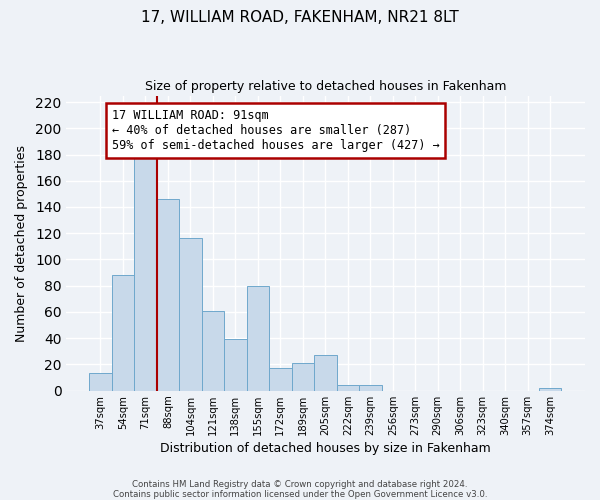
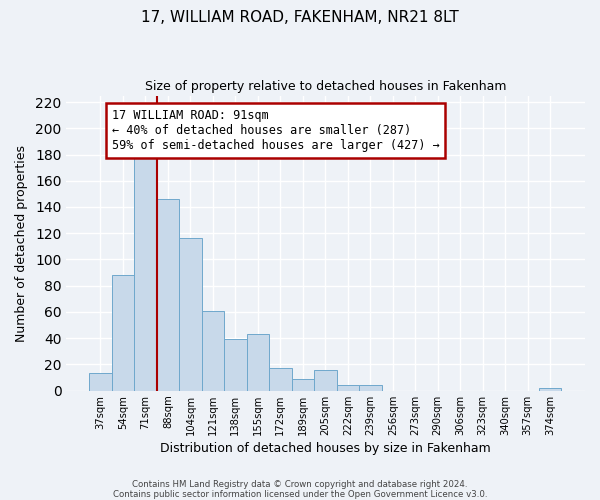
155sqm: 80 -> 43
189sqm: 21 -> 9
205sqm: 27 -> 16
